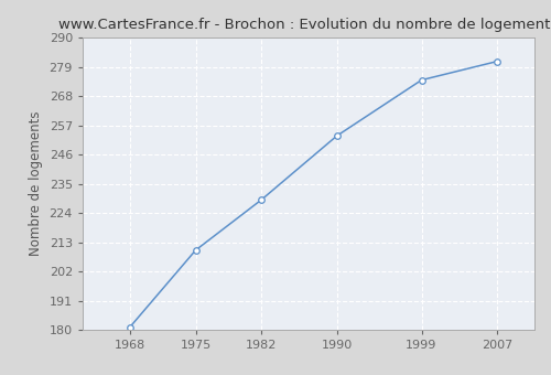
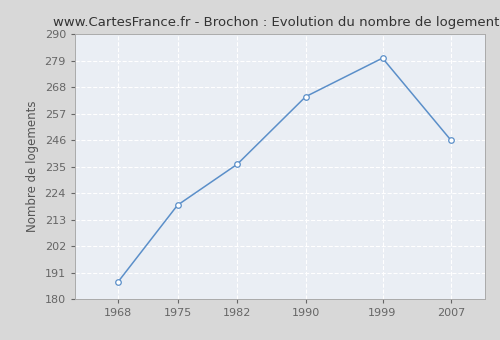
1968: 181 -> 187
1975: 210 -> 219
1982: 229 -> 236
1990: 253 -> 264
1999: 274 -> 280
2007: 281 -> 246
